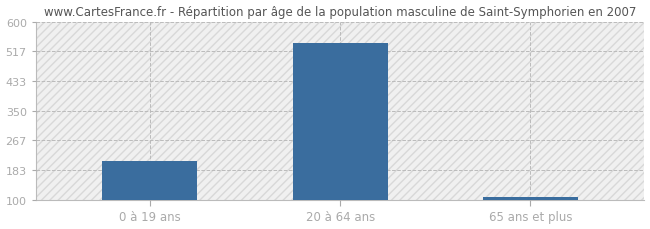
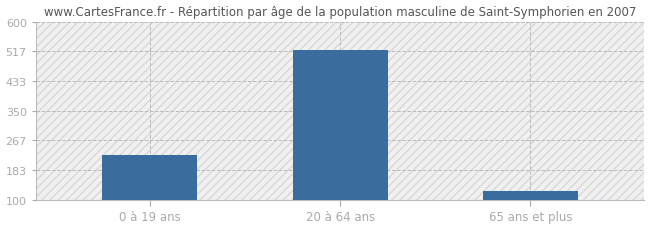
0 à 19 ans: 208 -> 225
20 à 64 ans: 541 -> 520
65 ans et plus: 108 -> 125
